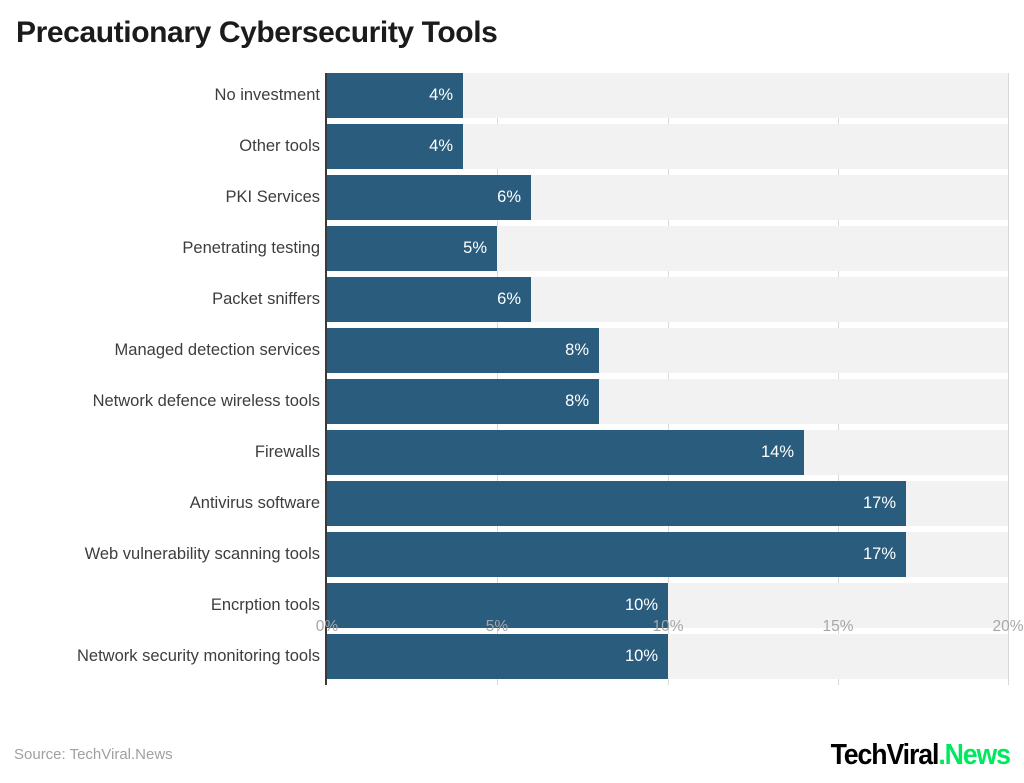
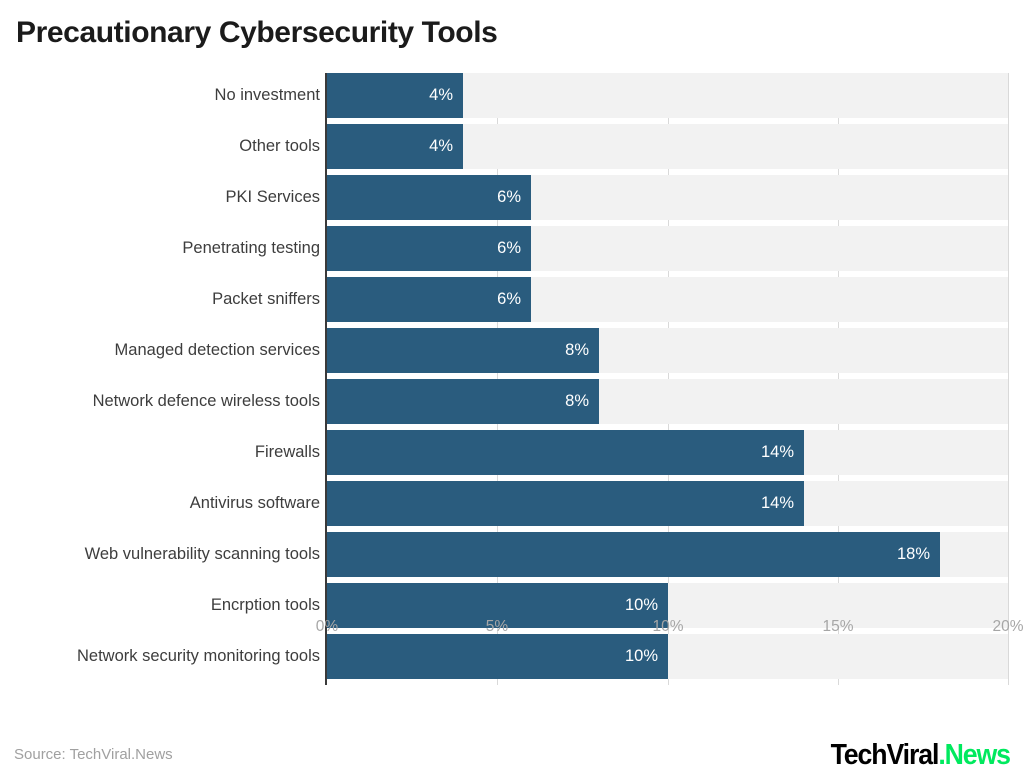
Penetrating testing: 5% -> 6%
Antivirus software: 17% -> 14%
Web vulnerability scanning tools: 17% -> 18%
